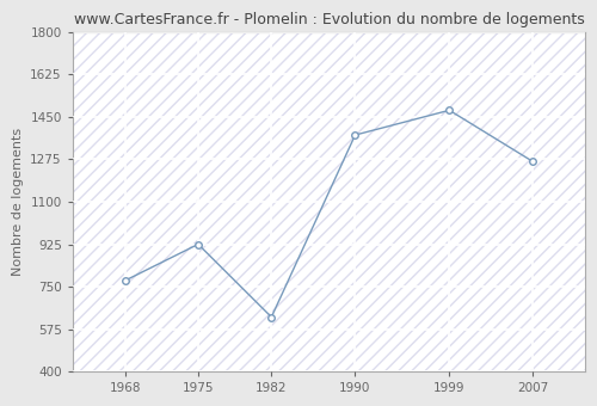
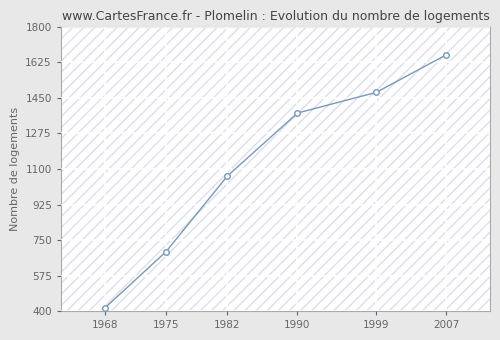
1968: 775 -> 415
1975: 925 -> 693
1982: 625 -> 1065
2007: 1265 -> 1662
